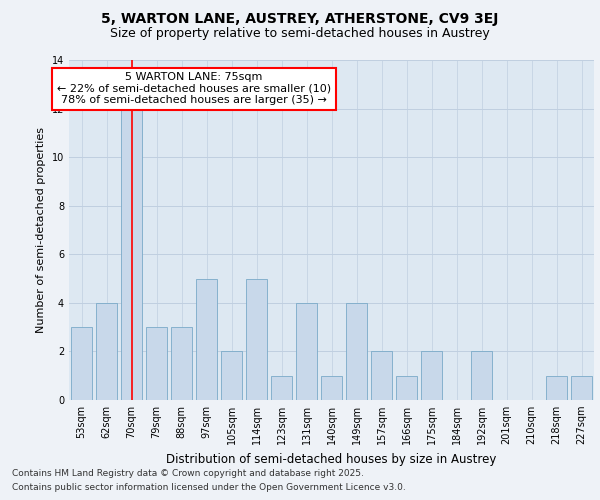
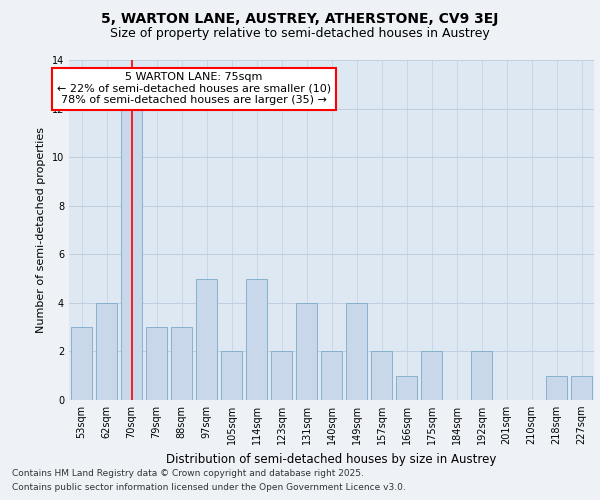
123sqm: 1 -> 2
140sqm: 1 -> 2
